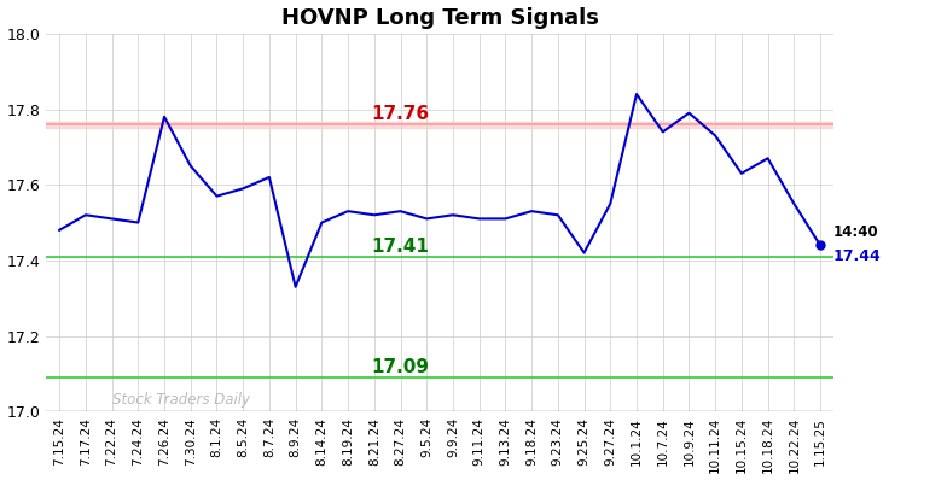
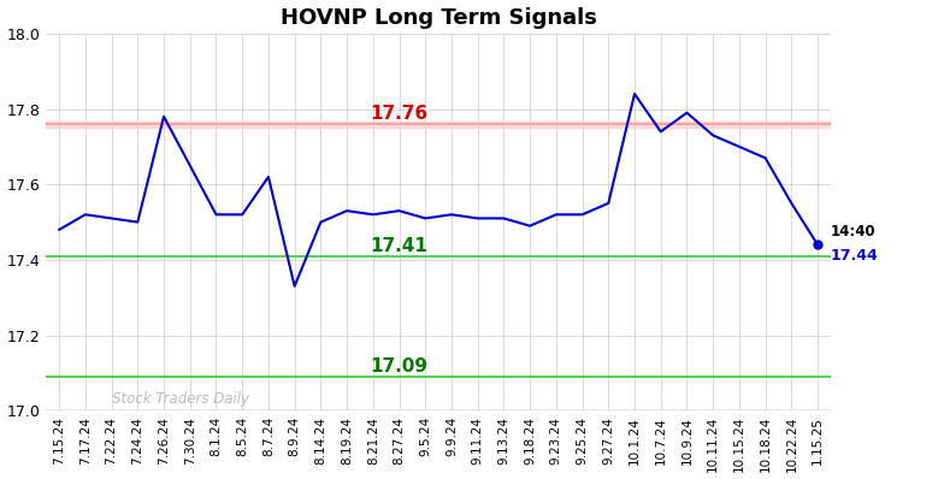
8.1.24: 17.57 -> 17.52
8.5.24: 17.59 -> 17.52
9.18.24: 17.53 -> 17.49
9.25.24: 17.42 -> 17.52
10.15.24: 17.63 -> 17.70
